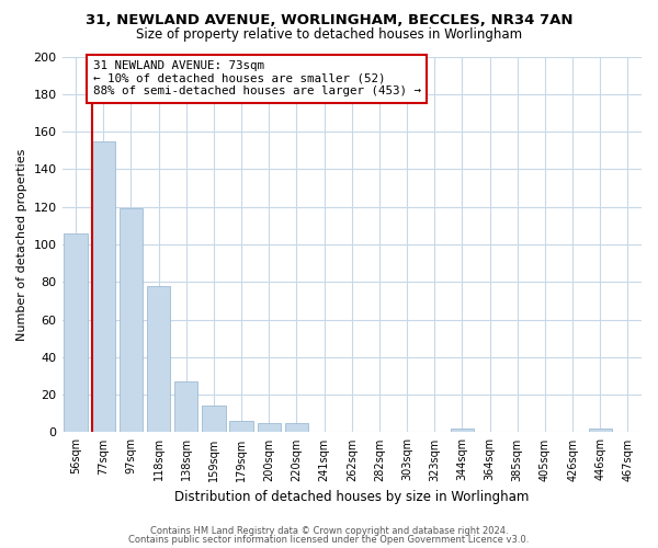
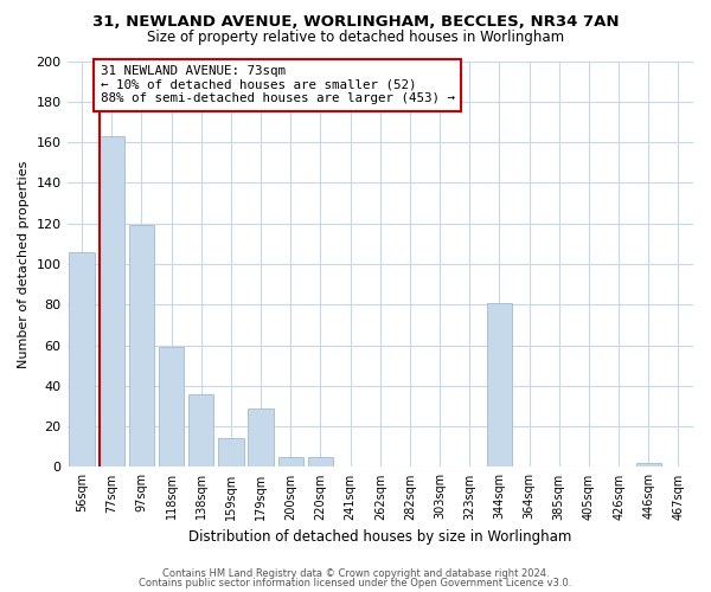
77sqm: 155 -> 163
118sqm: 78 -> 59
138sqm: 27 -> 36
179sqm: 6 -> 29
344sqm: 2 -> 81
